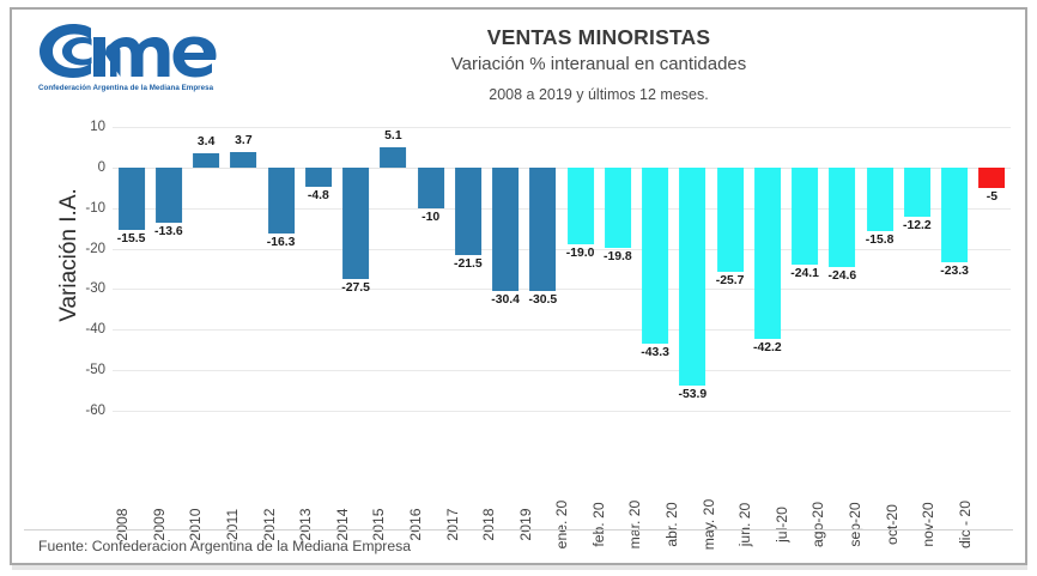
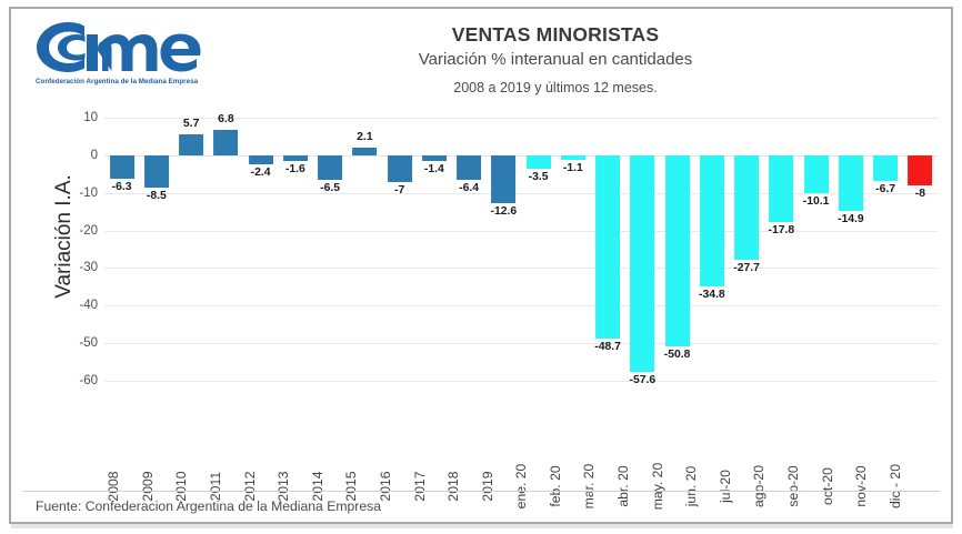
2008: -15.5 -> -6.3
2009: -13.6 -> -8.5
2010: 3.4 -> 5.7
2011: 3.7 -> 6.8
2012: -16.3 -> -2.4
2013: -4.8 -> -1.6
2014: -27.5 -> -6.5
2015: 5.1 -> 2.1
2016: -10 -> -7
2017: -21.5 -> -1.4
2018: -30.4 -> -6.4
2019: -30.5 -> -12.6
ene. 20: -19.0 -> -3.5
feb. 20: -19.8 -> -1.1
mar. 20: -43.3 -> -48.7
abr. 20: -53.9 -> -57.6
may. 20: -25.7 -> -50.8
jun. 20: -42.2 -> -34.8
jul-20: -24.1 -> -27.7
ago-20: -24.6 -> -17.8
sep-20: -15.8 -> -10.1
oct-20: -12.2 -> -14.9
nov-20: -23.3 -> -6.7
dic - 20: -5 -> -8
